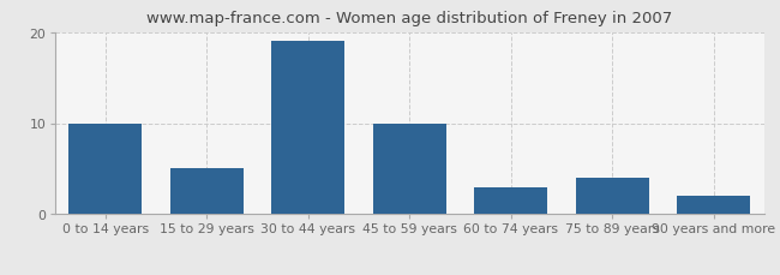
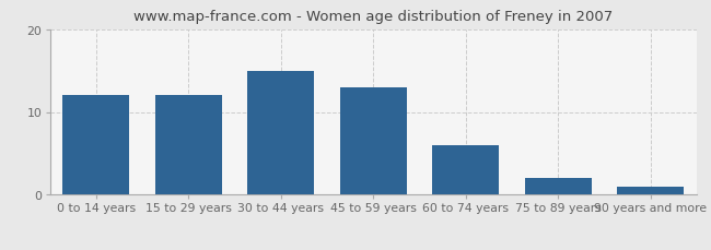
0 to 14 years: 10 -> 12
15 to 29 years: 5 -> 12
30 to 44 years: 19 -> 15
45 to 59 years: 10 -> 13
60 to 74 years: 3 -> 6
75 to 89 years: 4 -> 2
90 years and more: 2 -> 1
